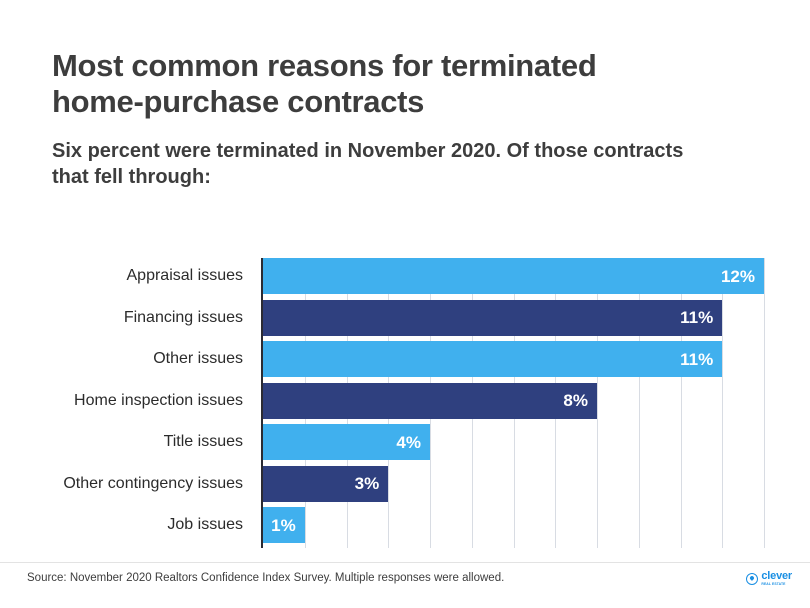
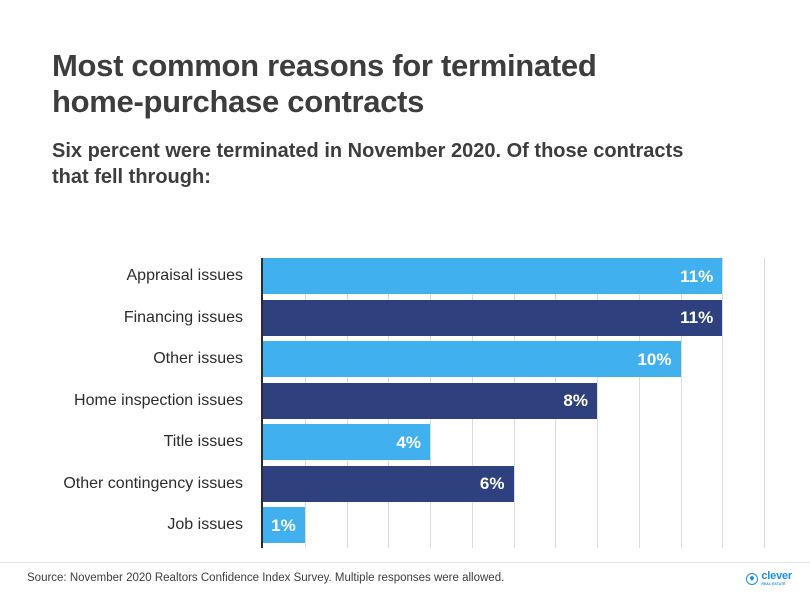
Appraisal issues: 12% -> 11%
Other issues: 11% -> 10%
Other contingency issues: 3% -> 6%
